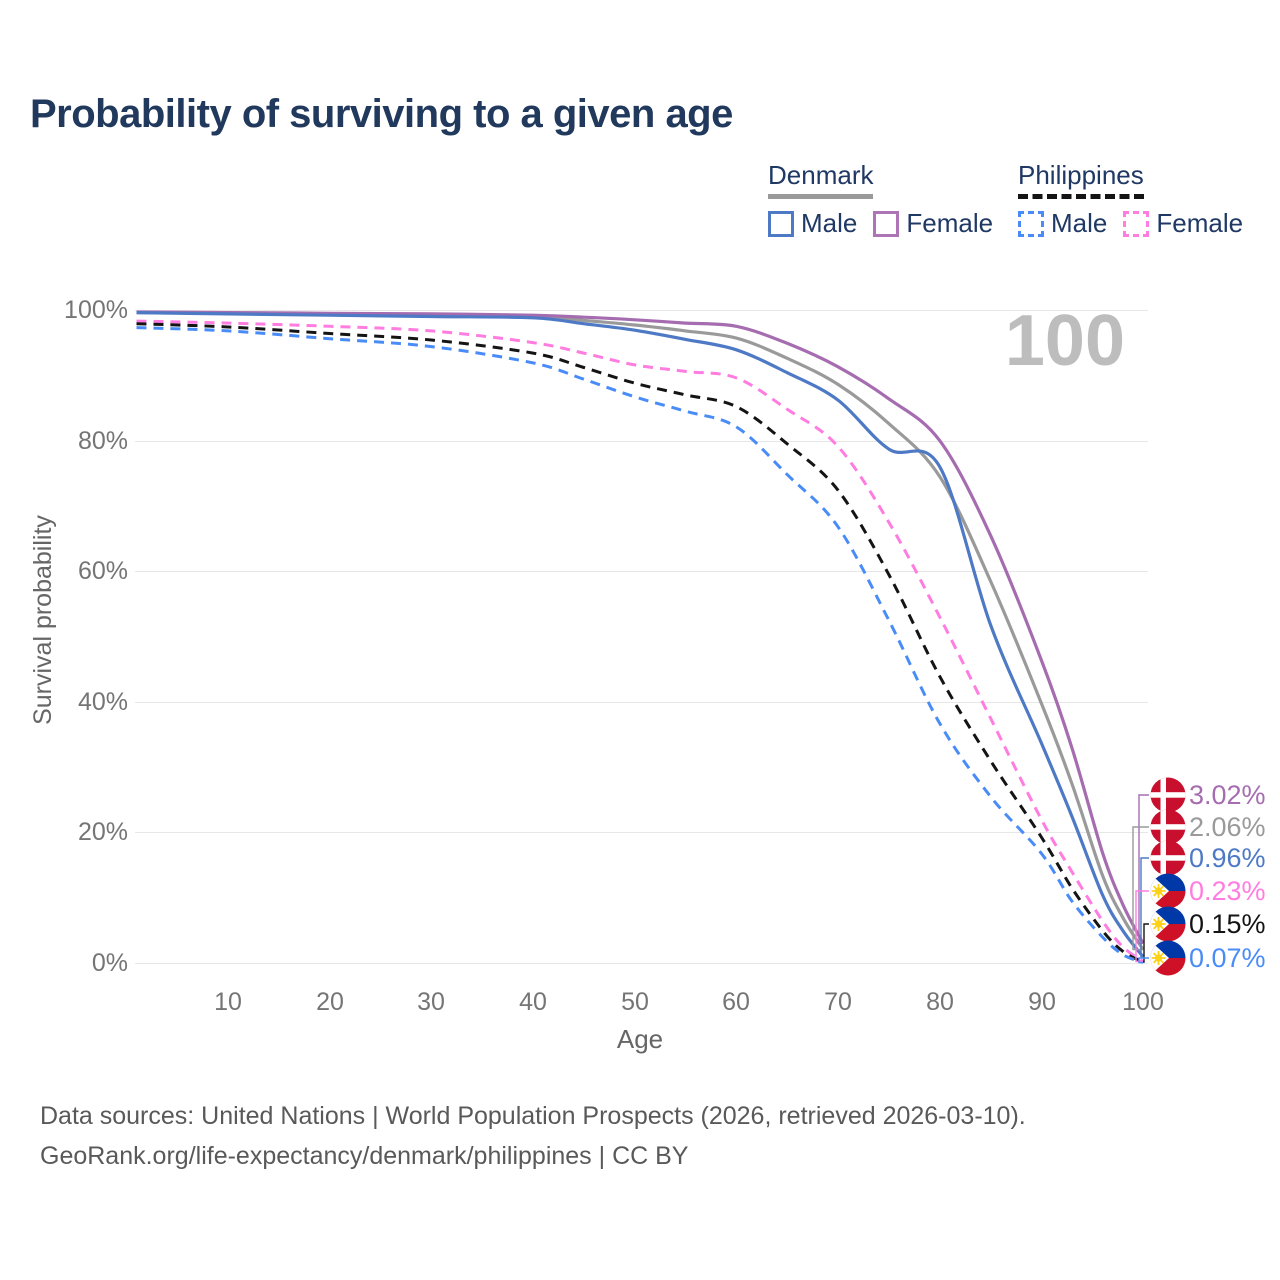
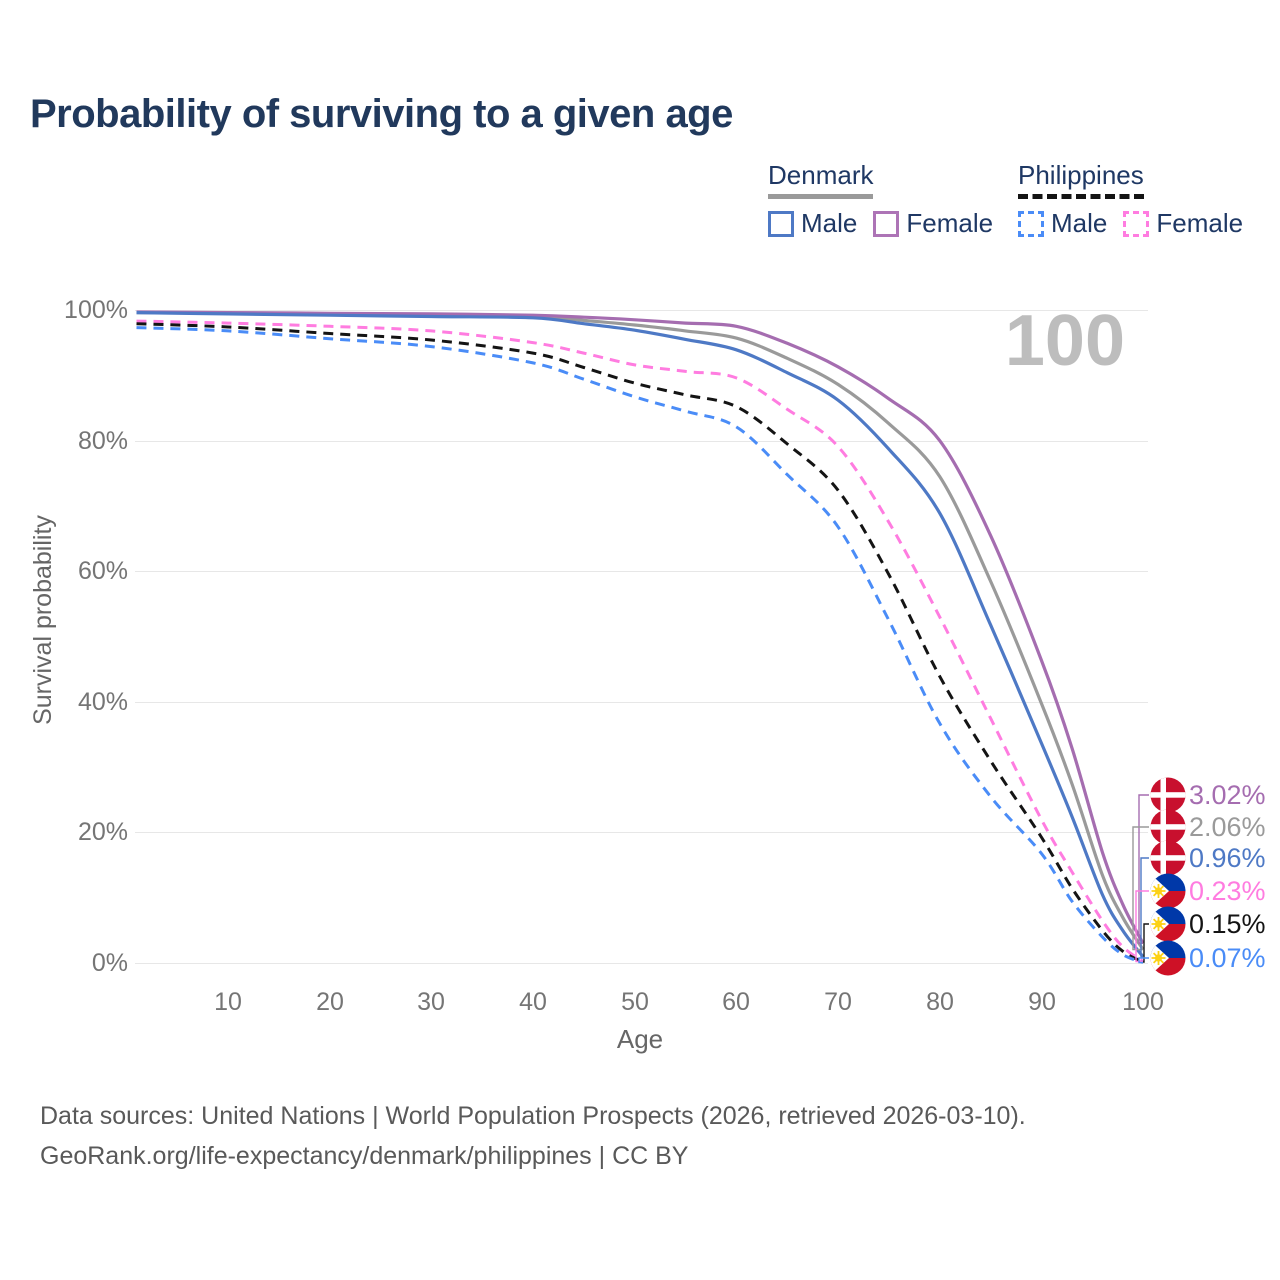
Denmark Male/80: 76% -> 69%
